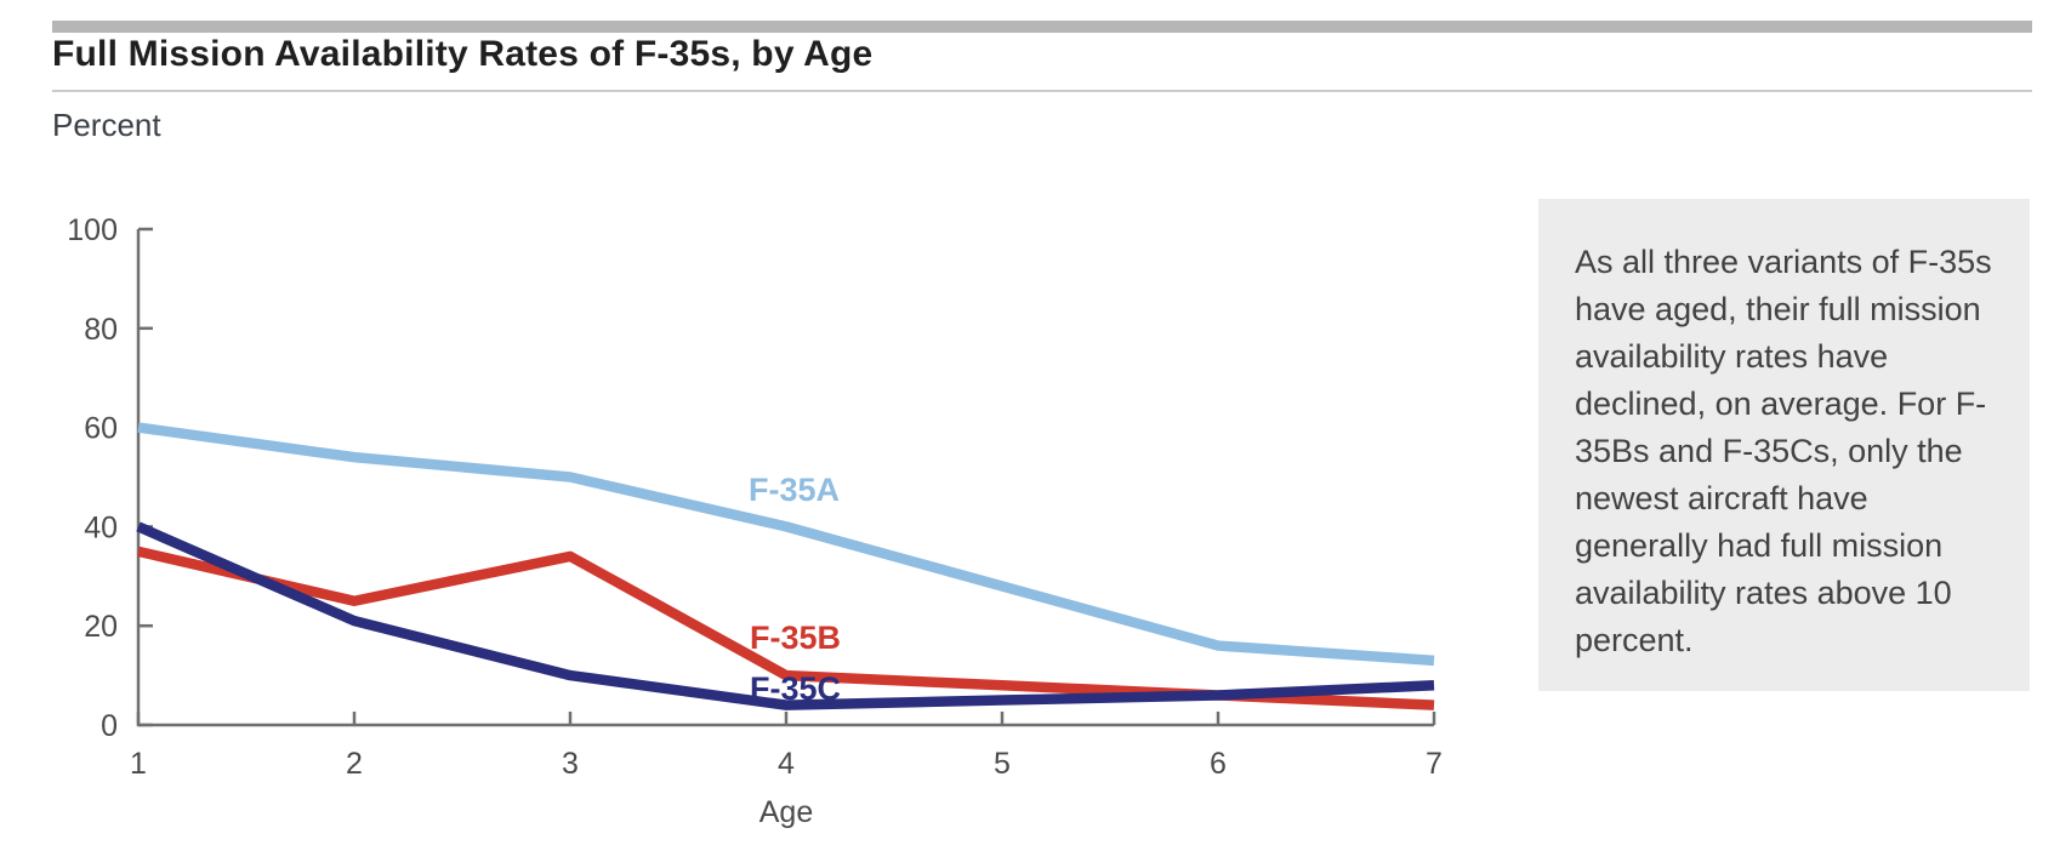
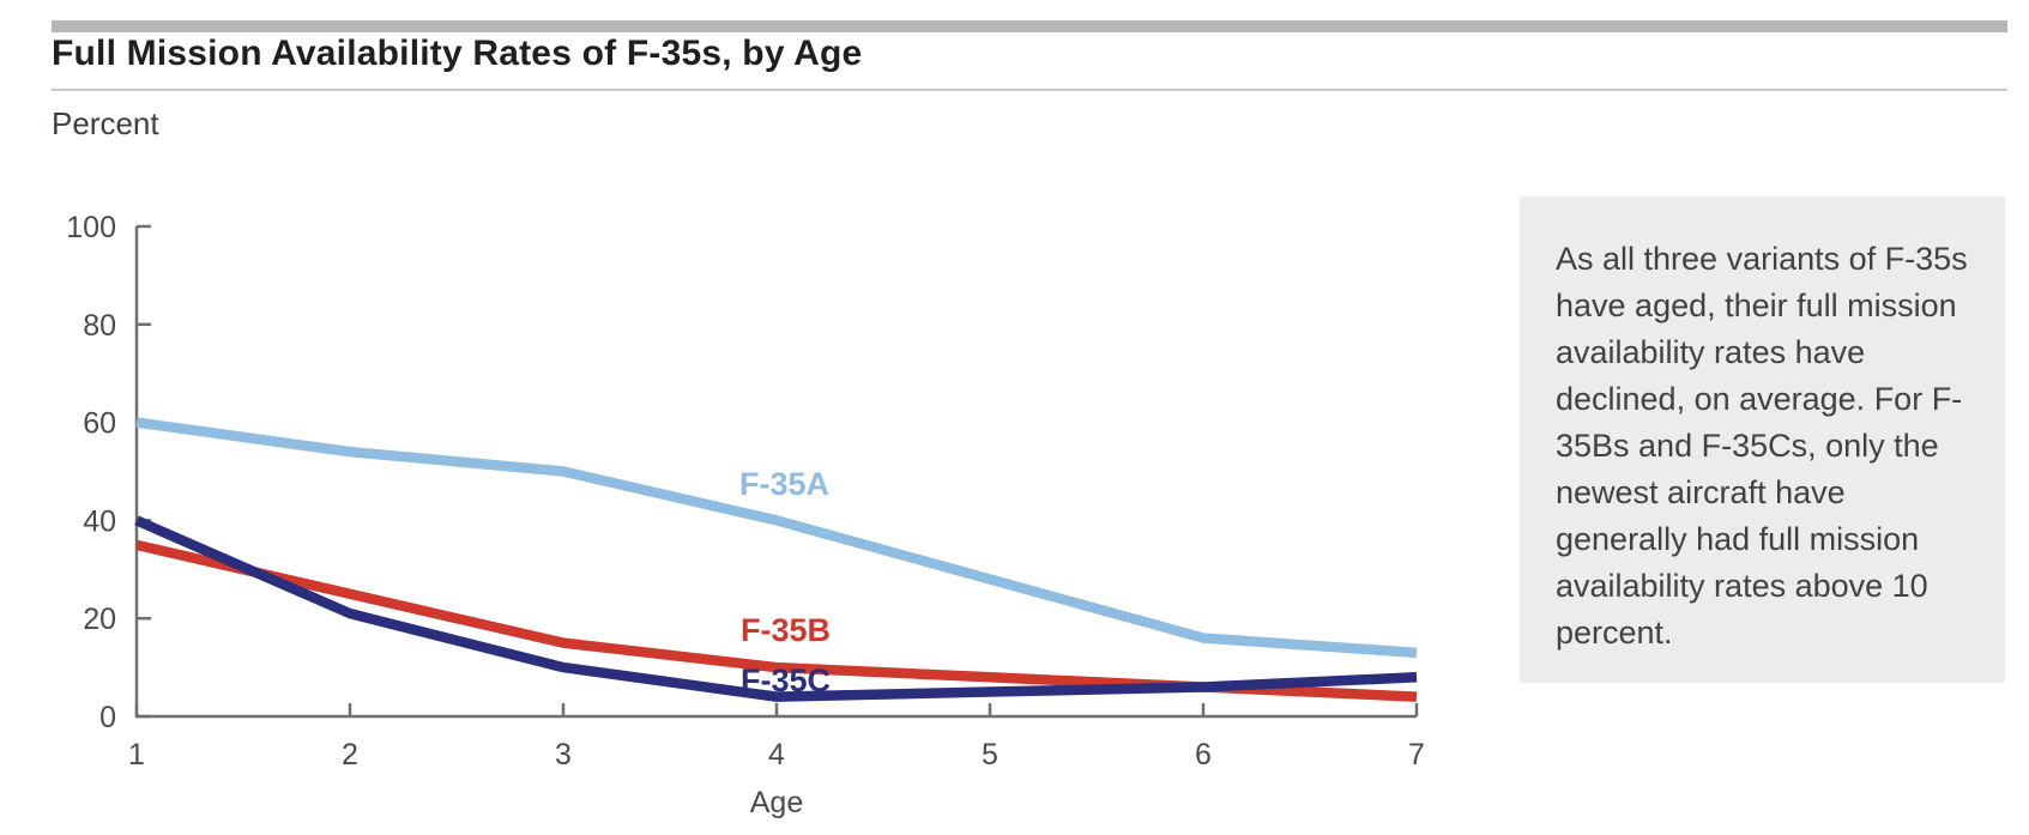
F-35B/3: 34 -> 15
